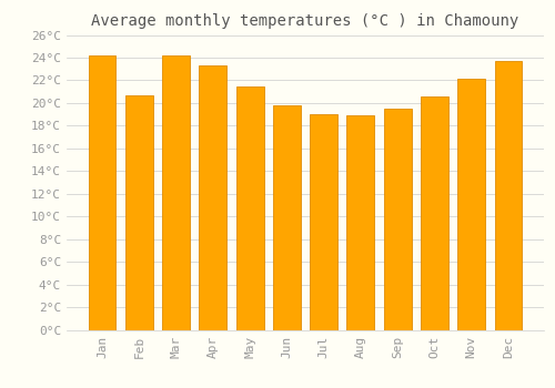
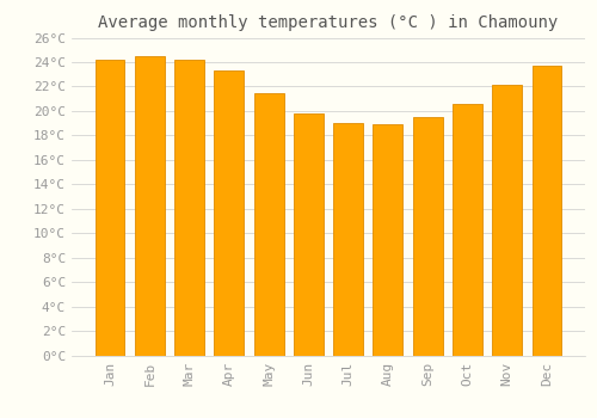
Feb: 20.7°C -> 24.5°C
